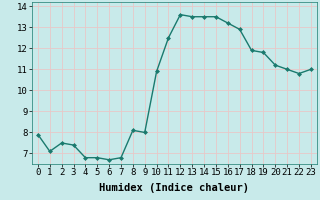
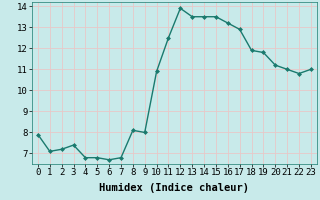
2: 7.5 -> 7.2
12: 13.6 -> 13.9
